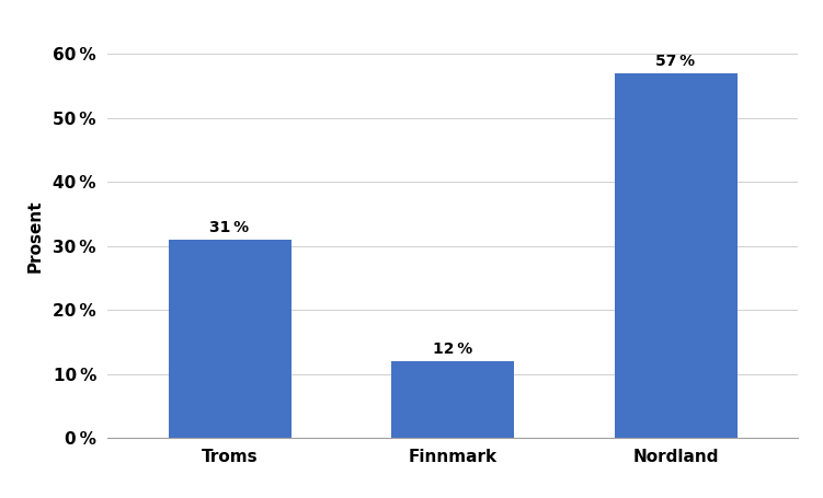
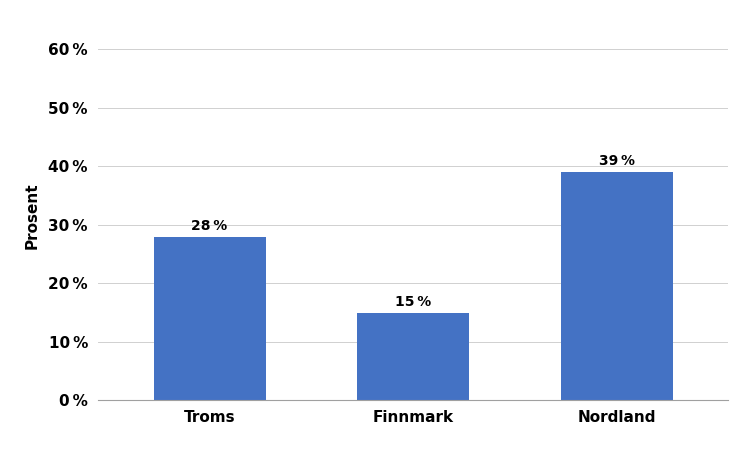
Troms: 31 -> 28
Finnmark: 12 -> 15
Nordland: 57 -> 39
